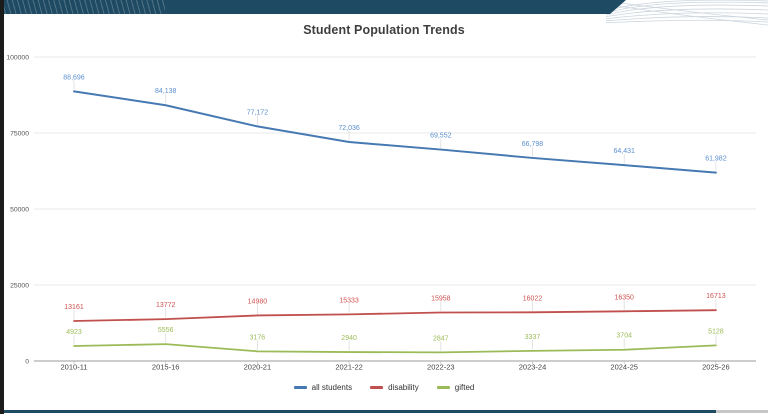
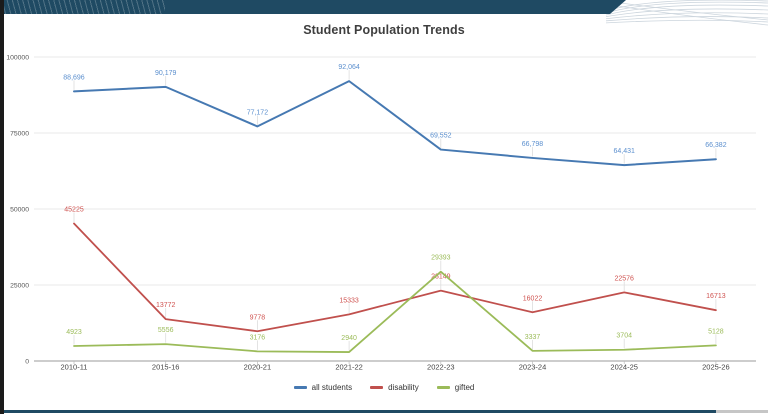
disability/2010-11: 13161 -> 45225
all students/2015-16: 84,138 -> 90,179
disability/2020-21: 14980 -> 9778
all students/2021-22: 72,036 -> 92,064
disability/2022-23: 15958 -> 23149
gifted/2022-23: 2847 -> 29393
disability/2024-25: 16350 -> 22576
all students/2025-26: 61,982 -> 66,382
